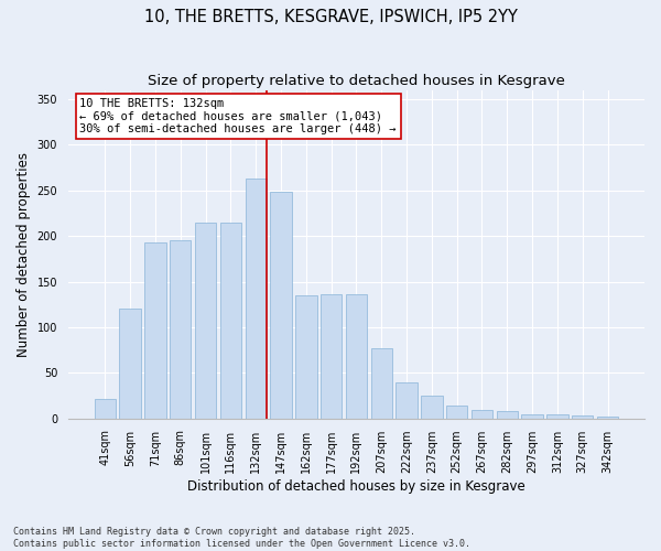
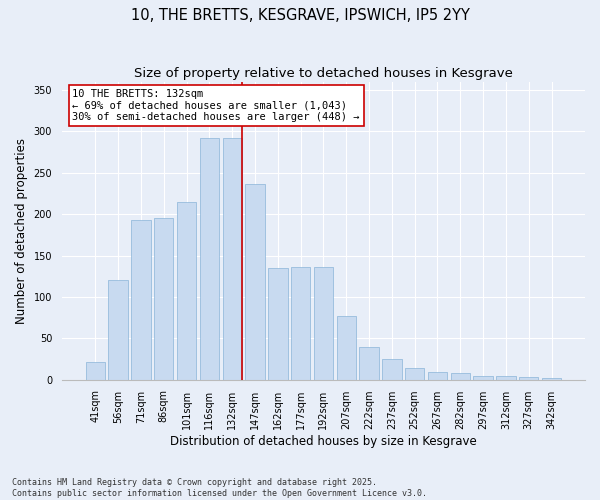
116sqm: 215 -> 292
132sqm: 263 -> 292
147sqm: 248 -> 236
